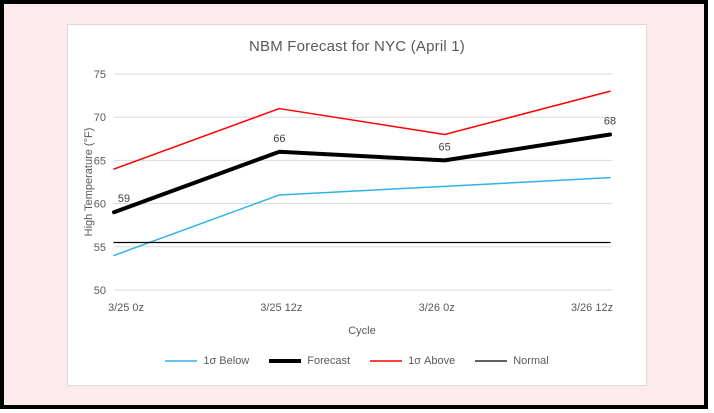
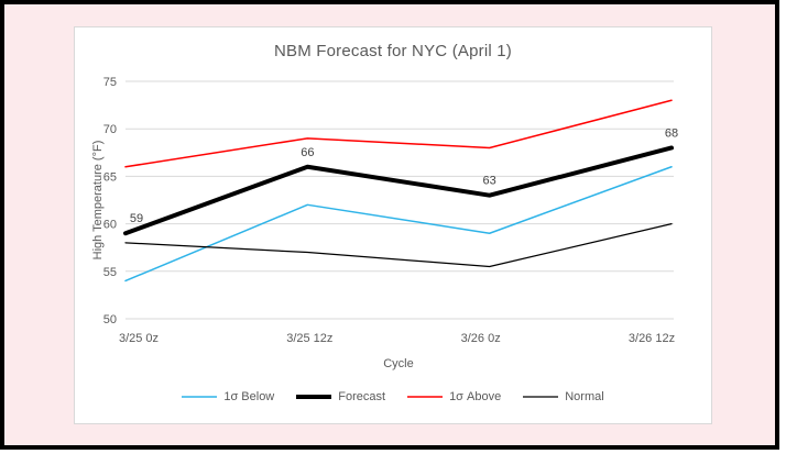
1σ Above/3/25 0z: 64 -> 66
Normal/3/25 0z: 56 -> 58
1σ Below/3/25 12z: 61 -> 62
1σ Above/3/25 12z: 71 -> 69
Normal/3/25 12z: 56 -> 57
1σ Below/3/26 0z: 62 -> 59
Forecast/3/26 0z: 65 -> 63
1σ Below/3/26 12z: 63 -> 66
Normal/3/26 12z: 56 -> 60
